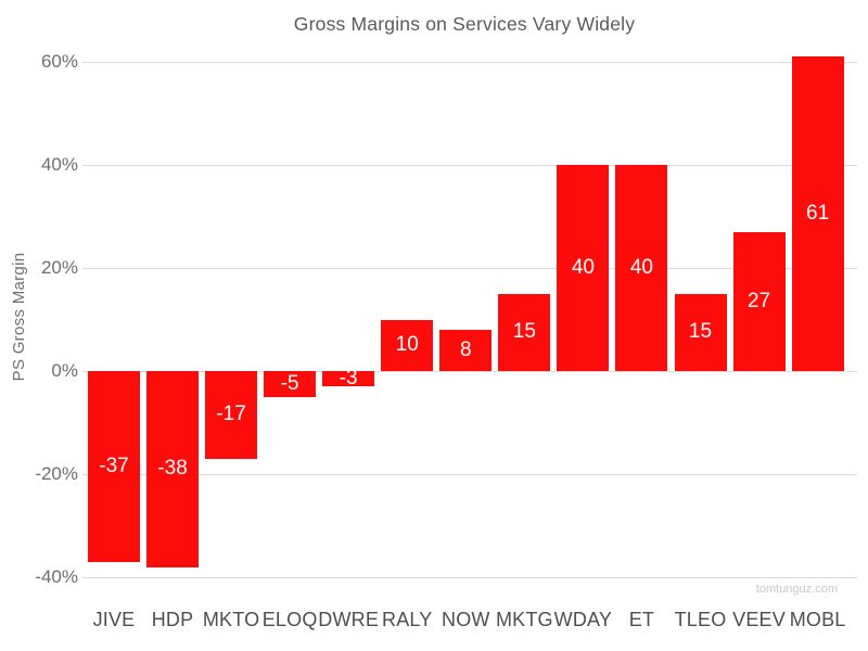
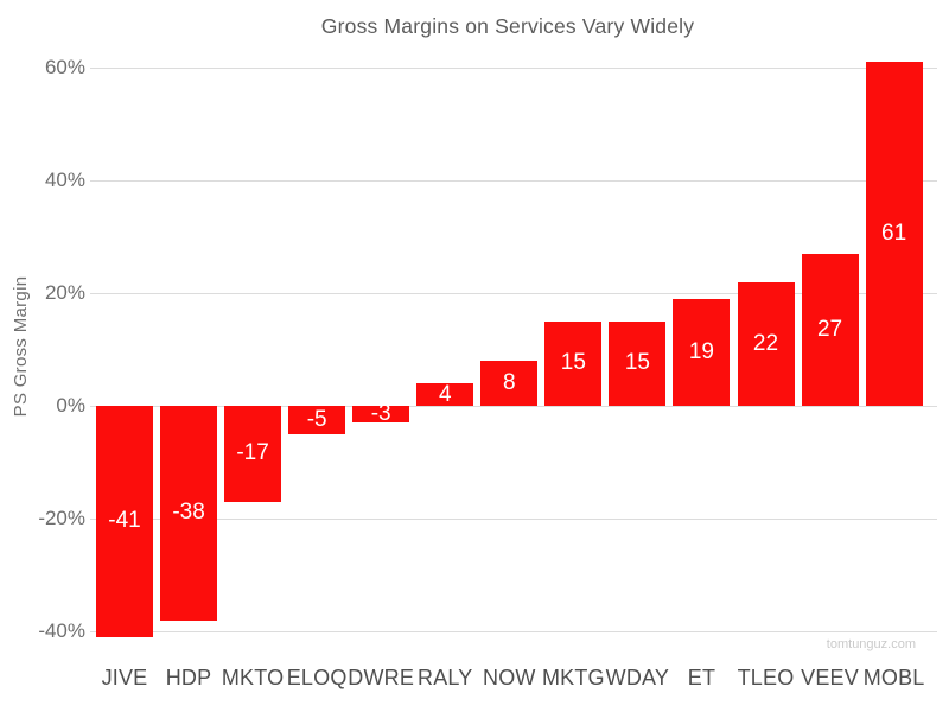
JIVE: -37 -> -41
RALY: 10 -> 4
WDAY: 40 -> 15
ET: 40 -> 19
TLEO: 15 -> 22
